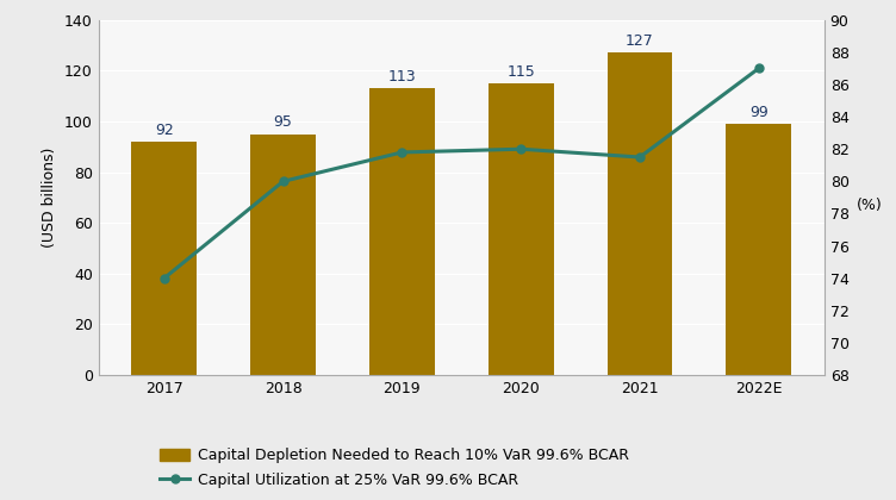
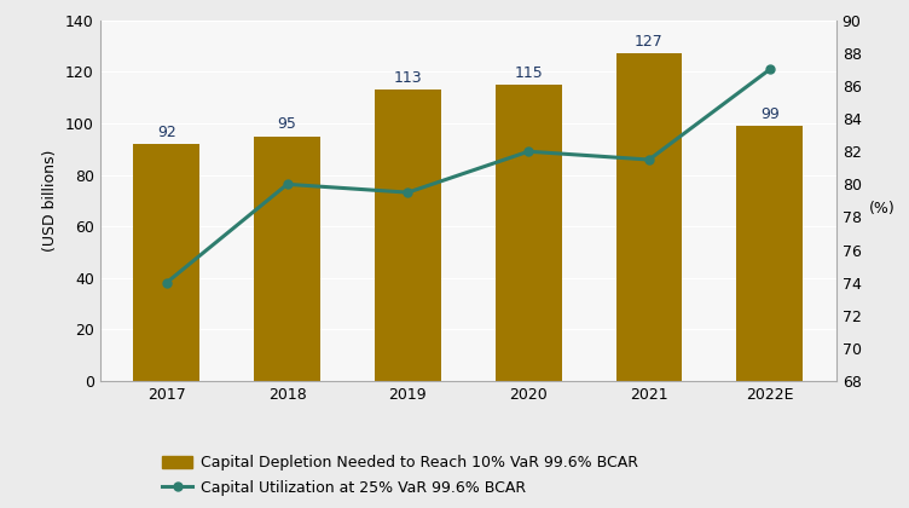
Capital Utilization at 25% VaR 99.6% BCAR/2019: 81.8 -> 79.5
